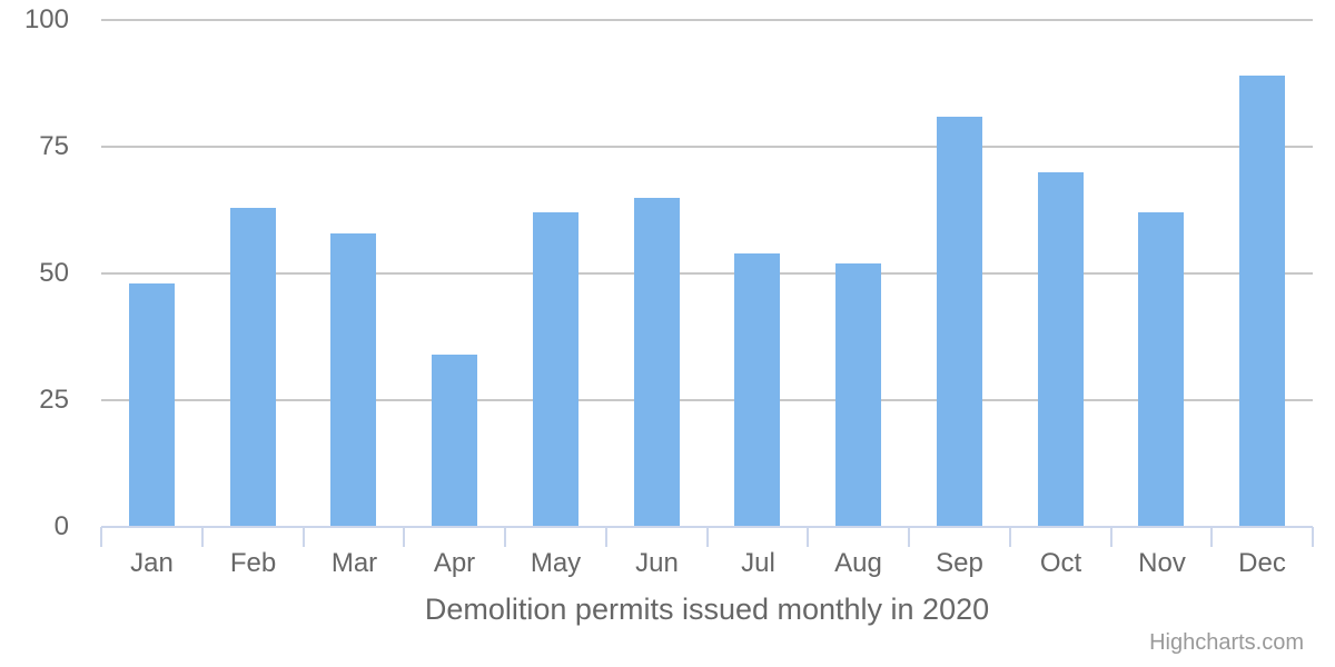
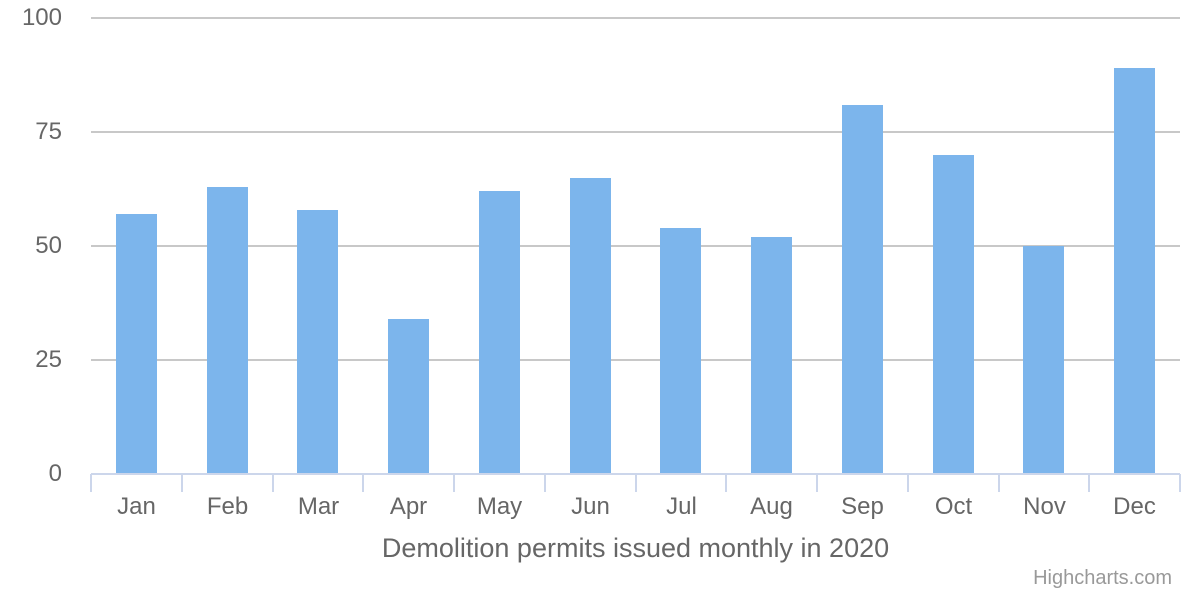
Jan: 48 -> 57
Nov: 62 -> 50
